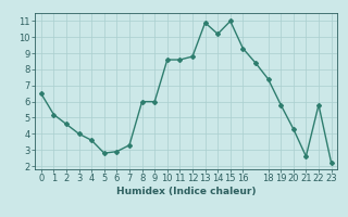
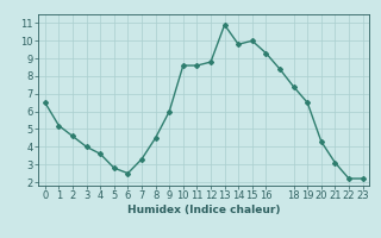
6: 2.9 -> 2.5
8: 6.0 -> 4.5
14: 10.2 -> 9.8
15: 11.0 -> 10.0
19: 5.8 -> 6.5
21: 2.6 -> 3.1
22: 5.8 -> 2.2
